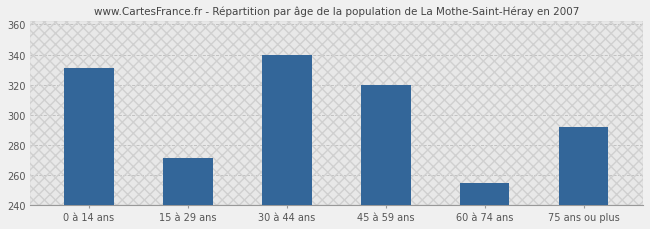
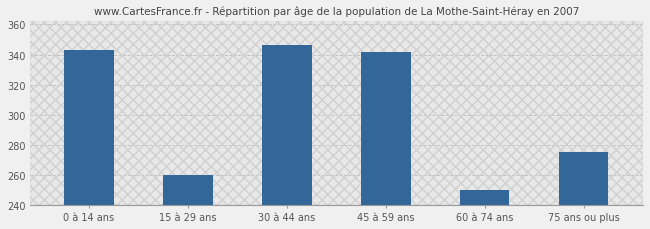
0 à 14 ans: 331 -> 343
15 à 29 ans: 271 -> 260
30 à 44 ans: 340 -> 346
45 à 59 ans: 320 -> 342
60 à 74 ans: 255 -> 250
75 ans ou plus: 292 -> 275
